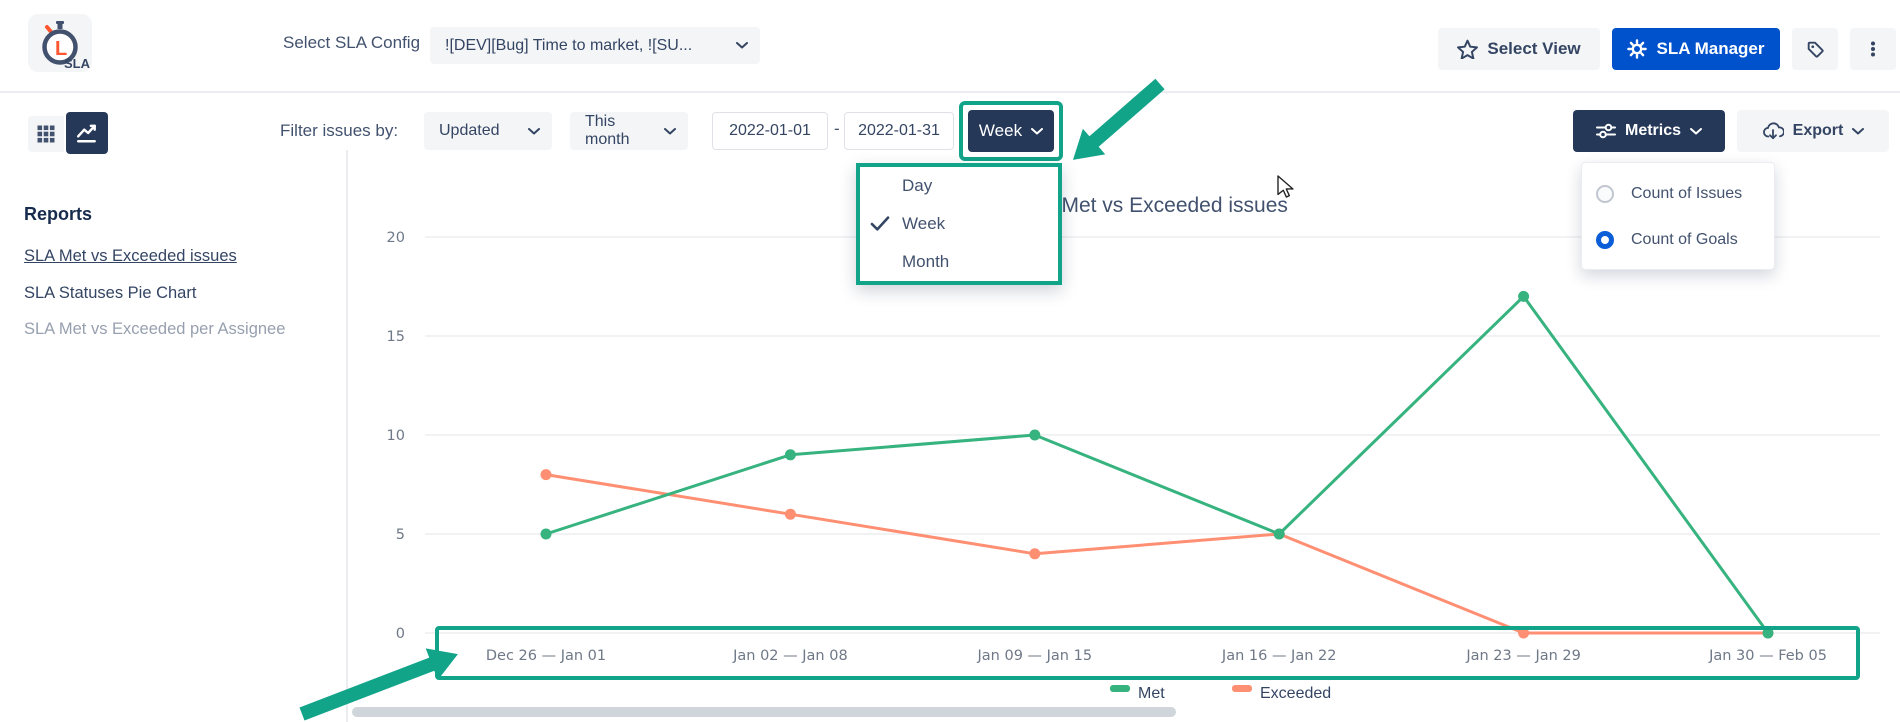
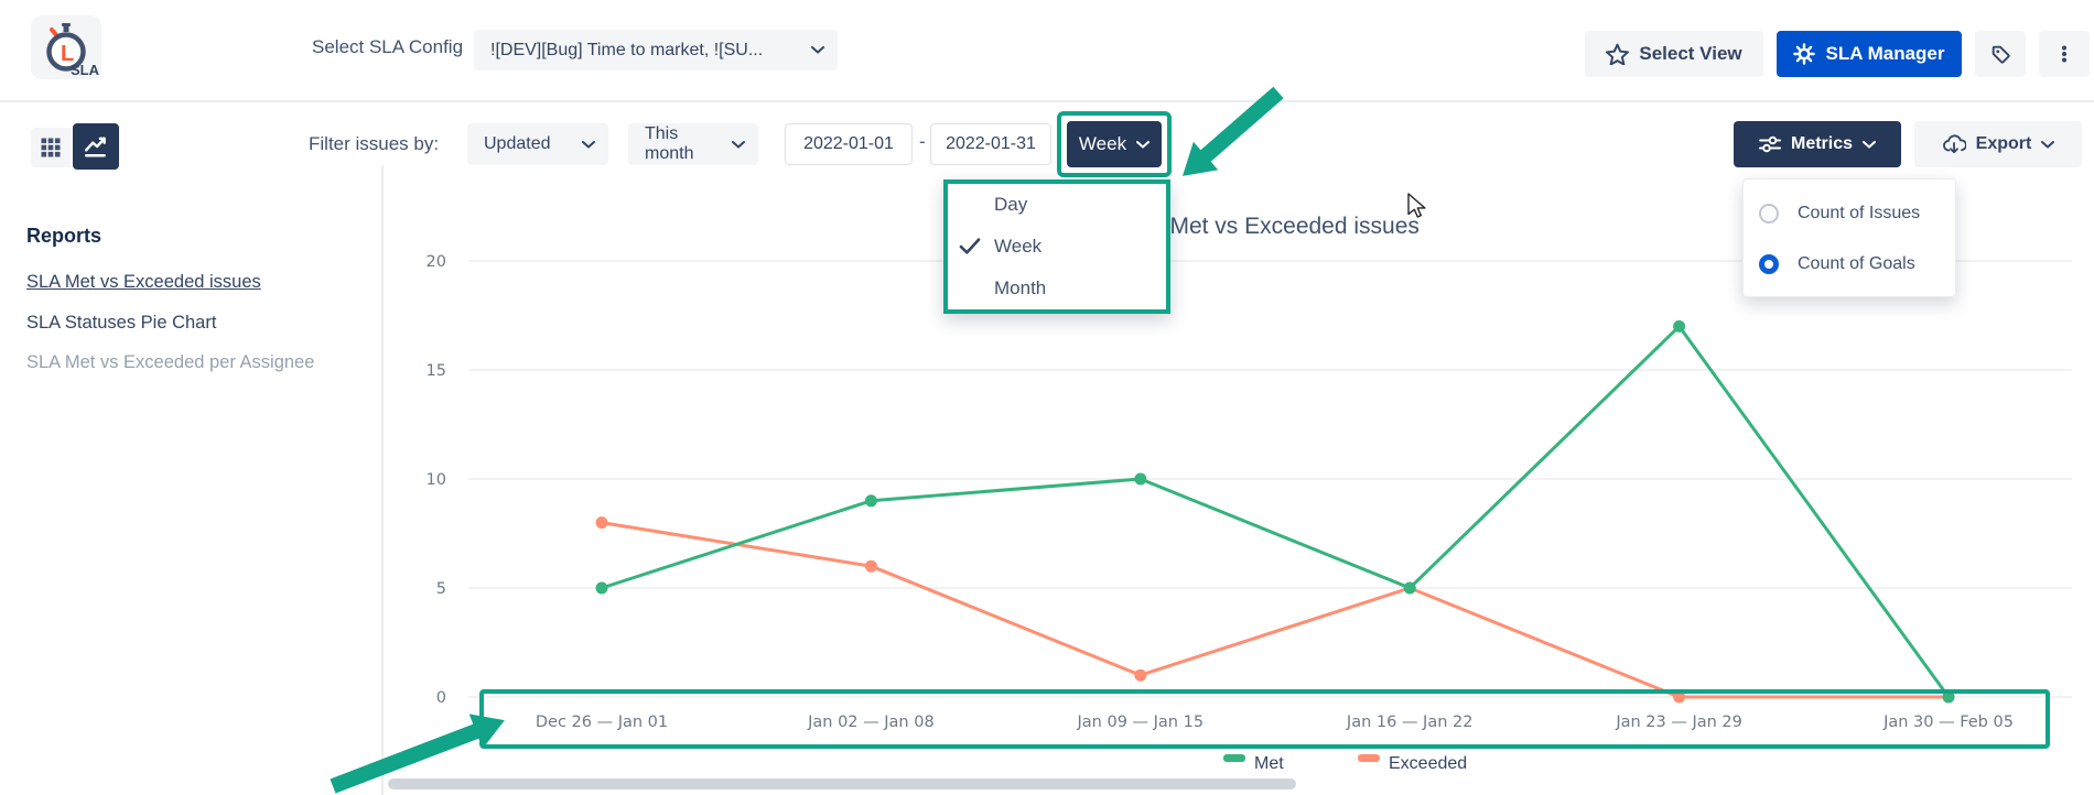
Exceeded/Jan 09 — Jan 15: 4 -> 1
